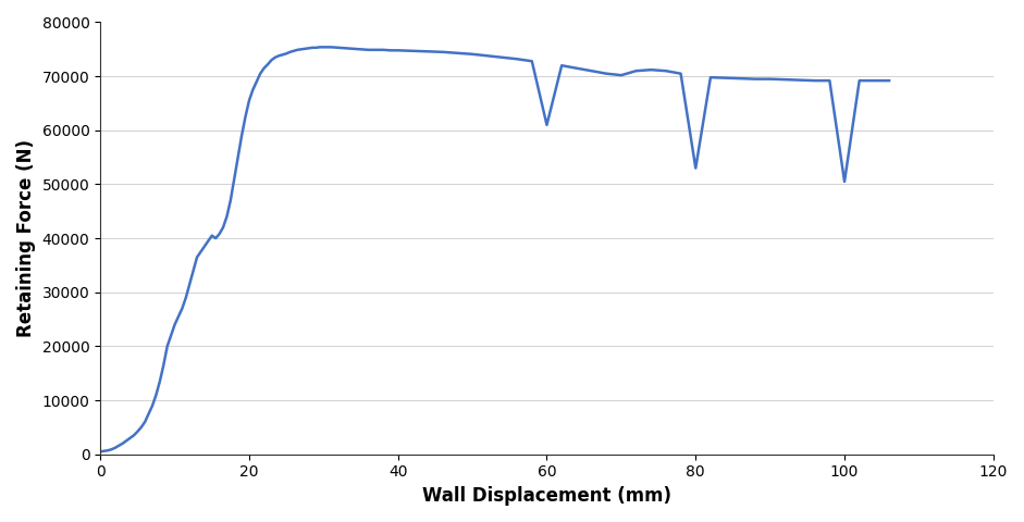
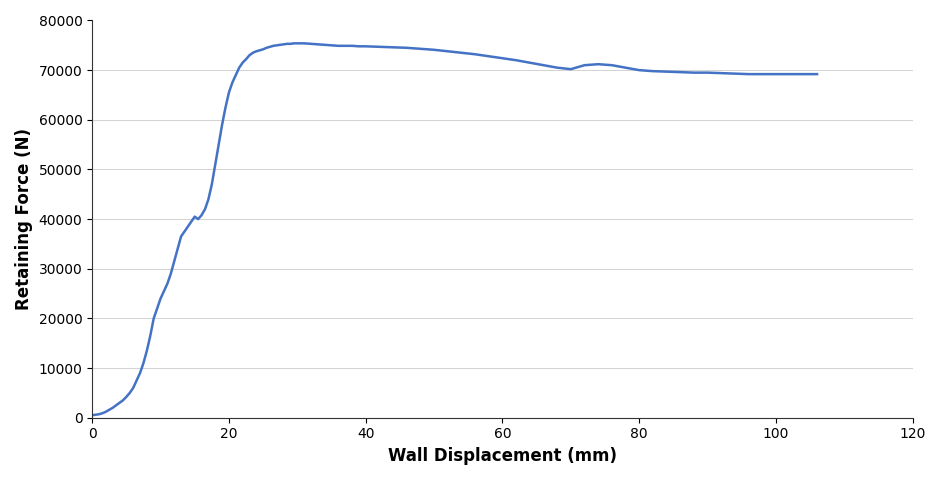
60: 61000 -> 72400
80: 53000 -> 70000
100: 50500 -> 69200
